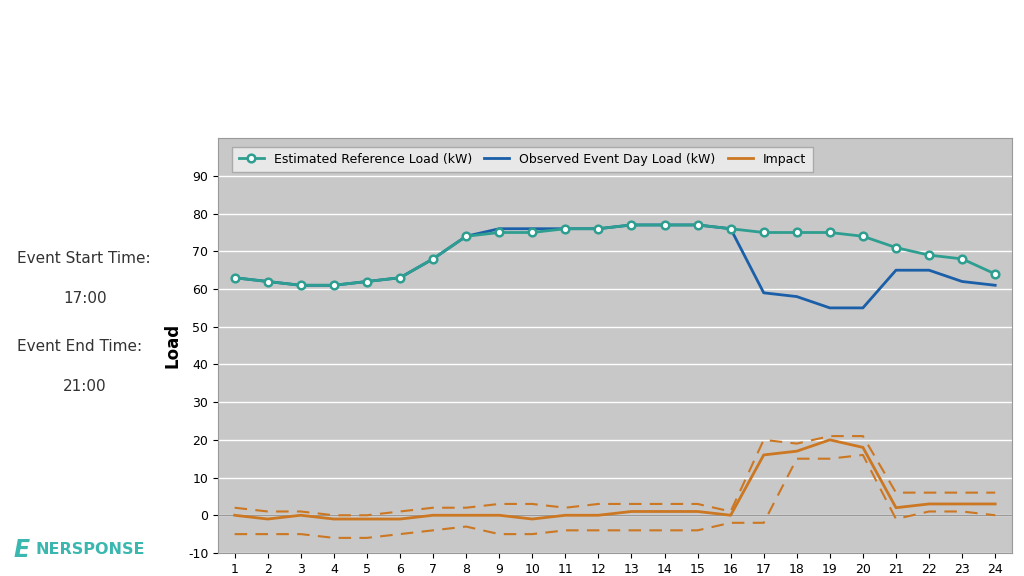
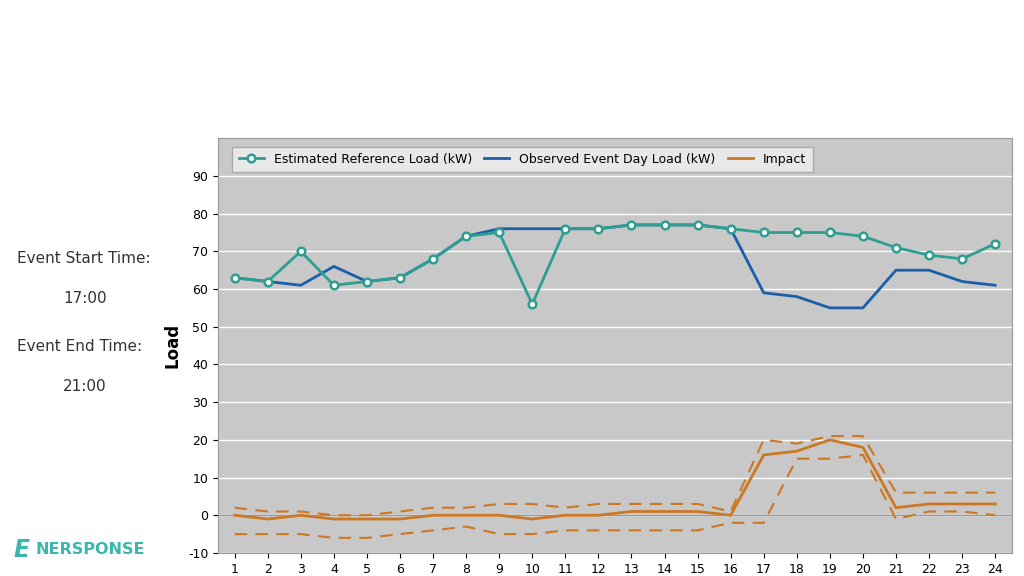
Estimated Reference Load (kW)/3: 61 -> 70
Observed Event Day Load (kW)/4: 61 -> 66
Estimated Reference Load (kW)/10: 75 -> 56
Estimated Reference Load (kW)/24: 64 -> 72
